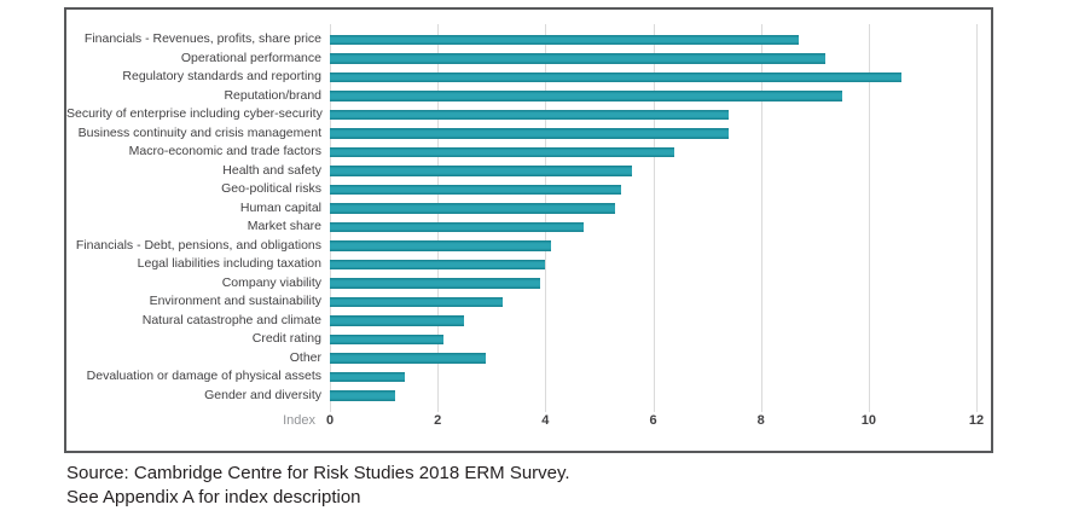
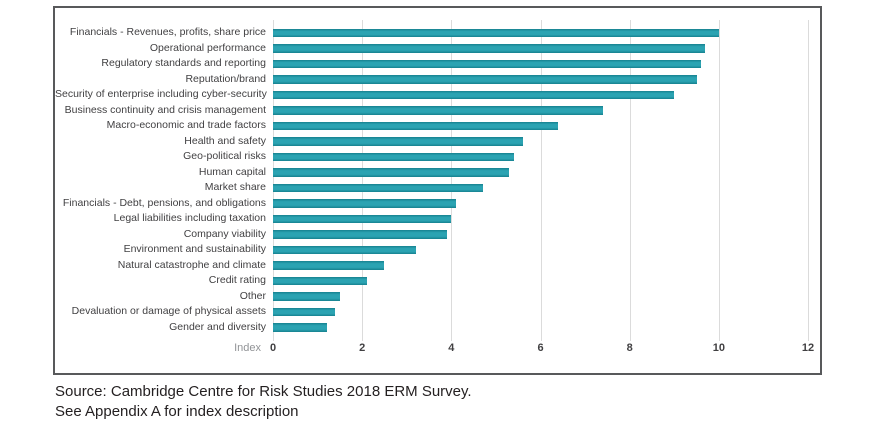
Financials - Revenues, profits, share price: 8.7 -> 10.0
Operational performance: 9.2 -> 9.7
Regulatory standards and reporting: 10.6 -> 9.6
Security of enterprise including cyber-security: 7.4 -> 9.0
Other: 2.9 -> 1.5
